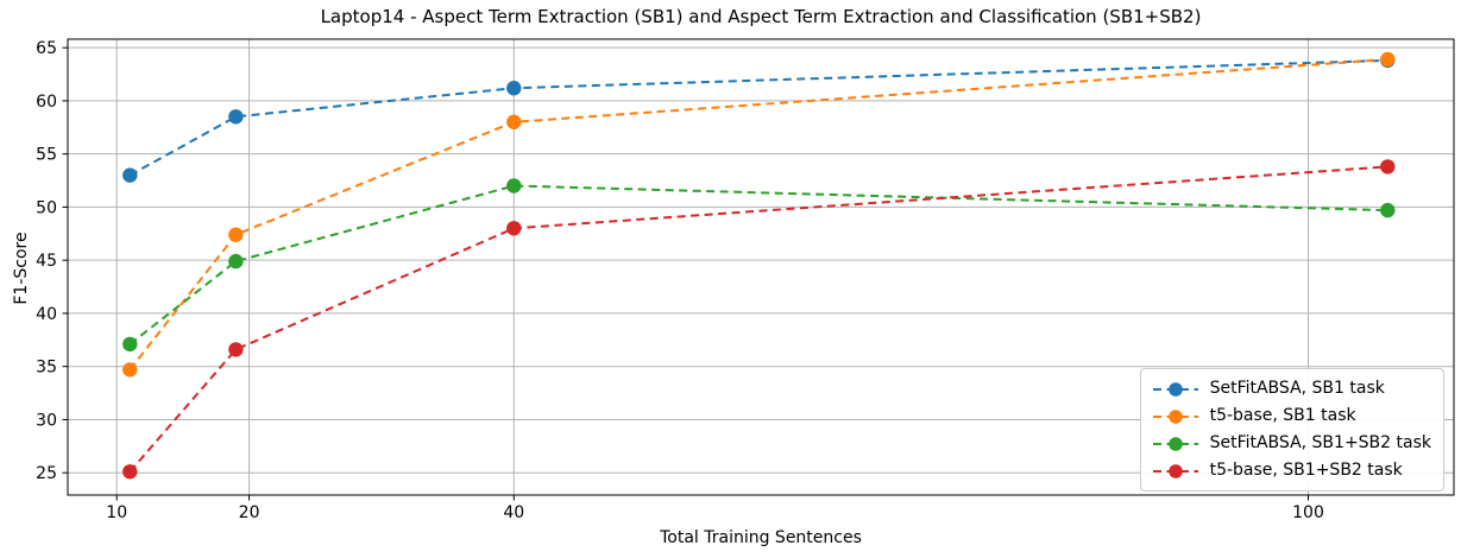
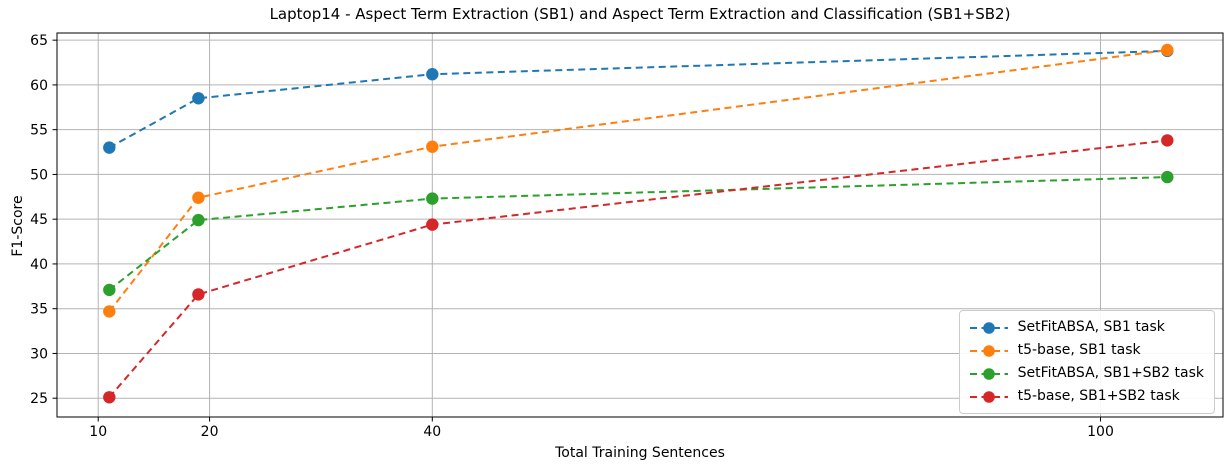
t5-base, SB1 task/40: 58 -> 53
SetFitABSA, SB1+SB2 task/40: 52 -> 47
t5-base, SB1+SB2 task/40: 48 -> 44
